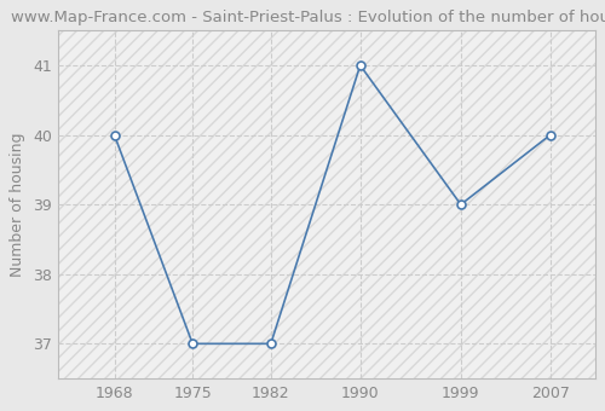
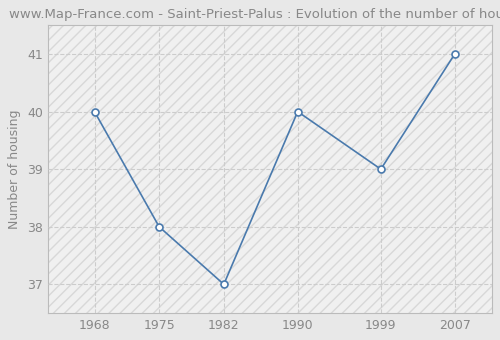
1975: 37 -> 38
1990: 41 -> 40
2007: 40 -> 41
